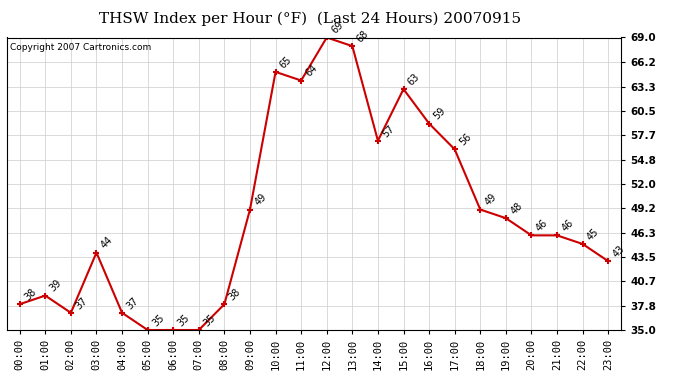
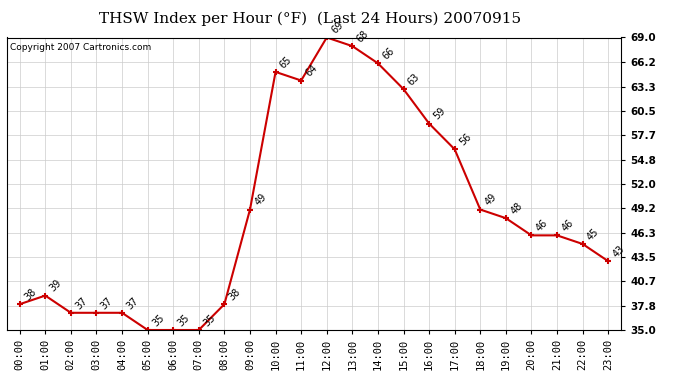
03:00: 44 -> 37
14:00: 57 -> 66
